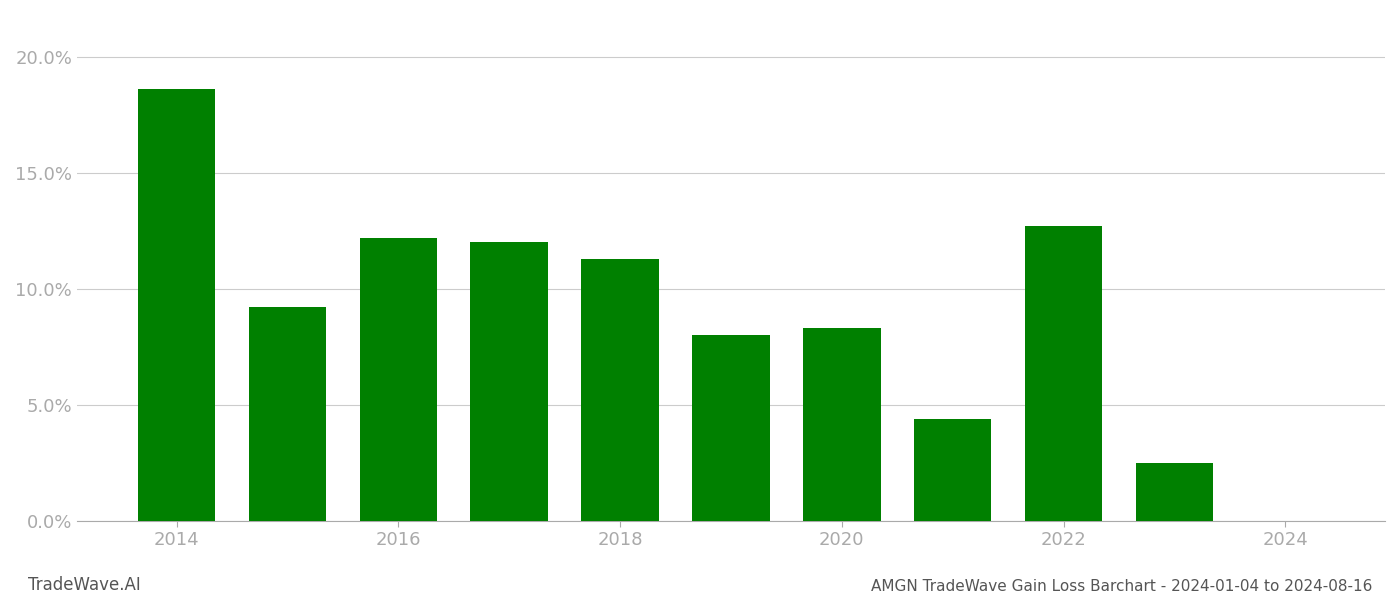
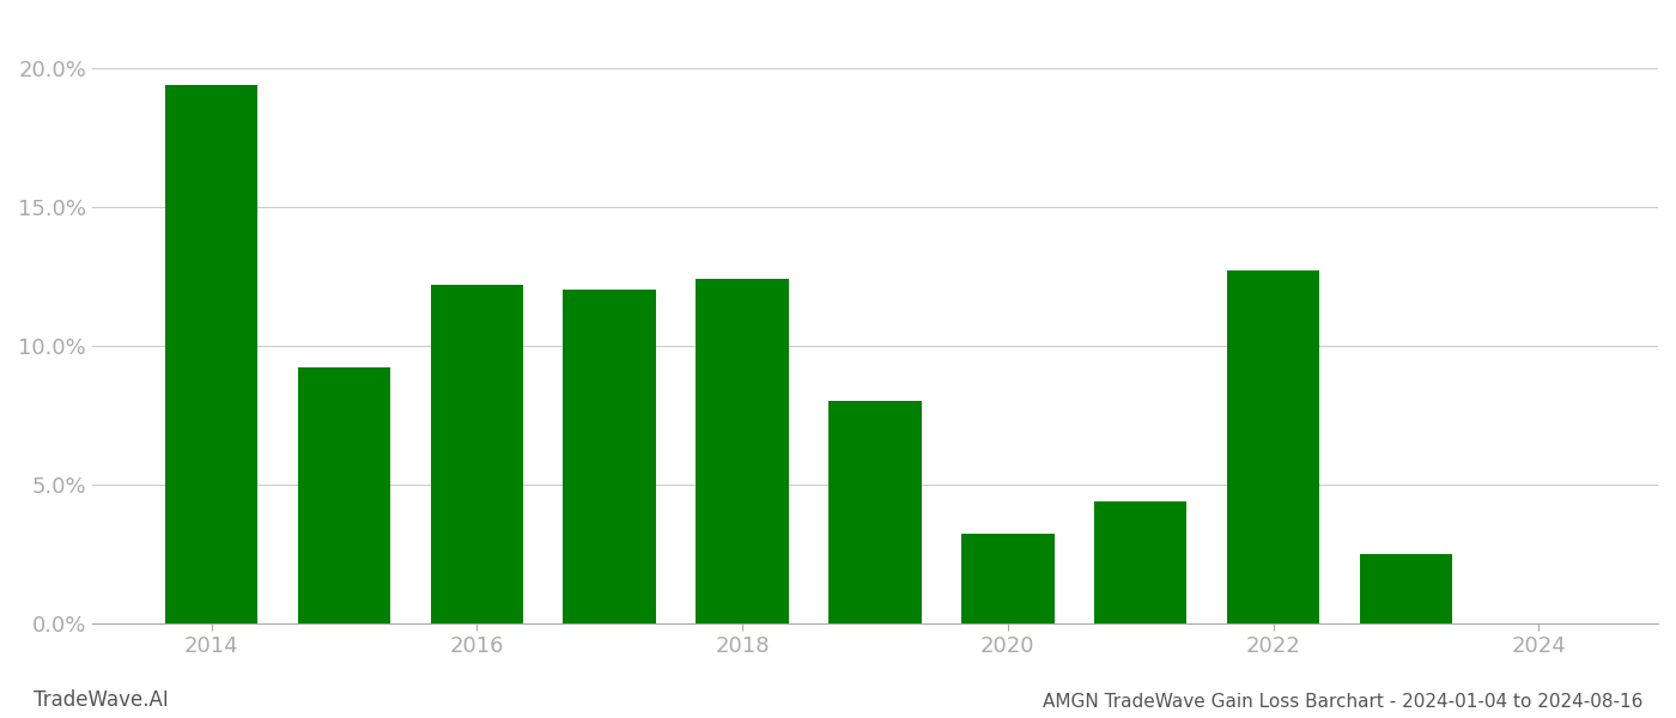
2014: 18.6% -> 19.4%
2018: 11.3% -> 12.4%
2020: 8.3% -> 3.2%
